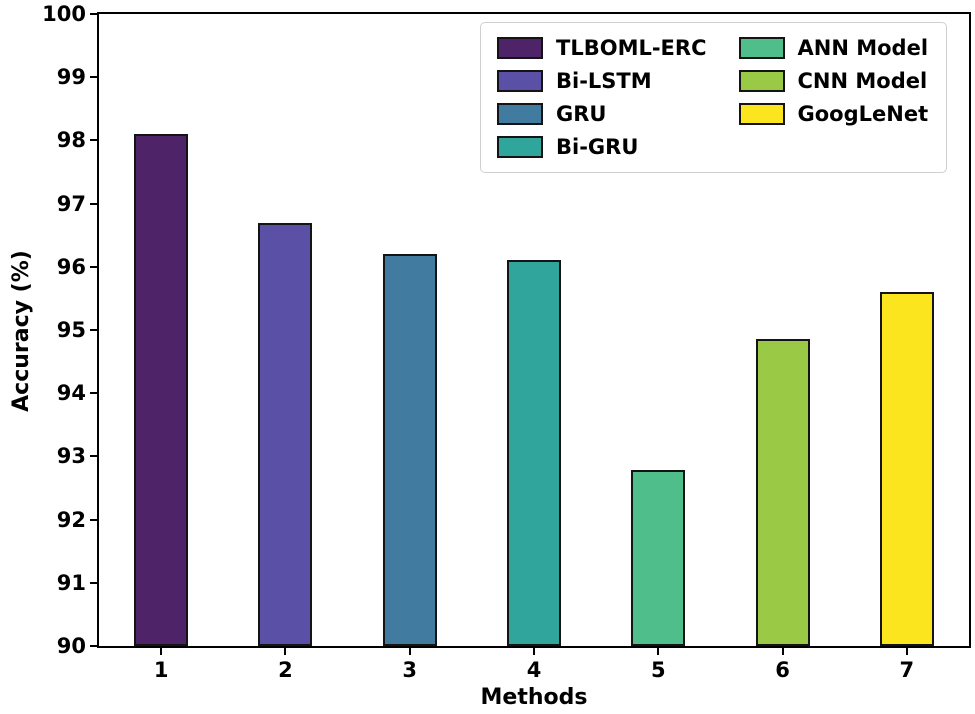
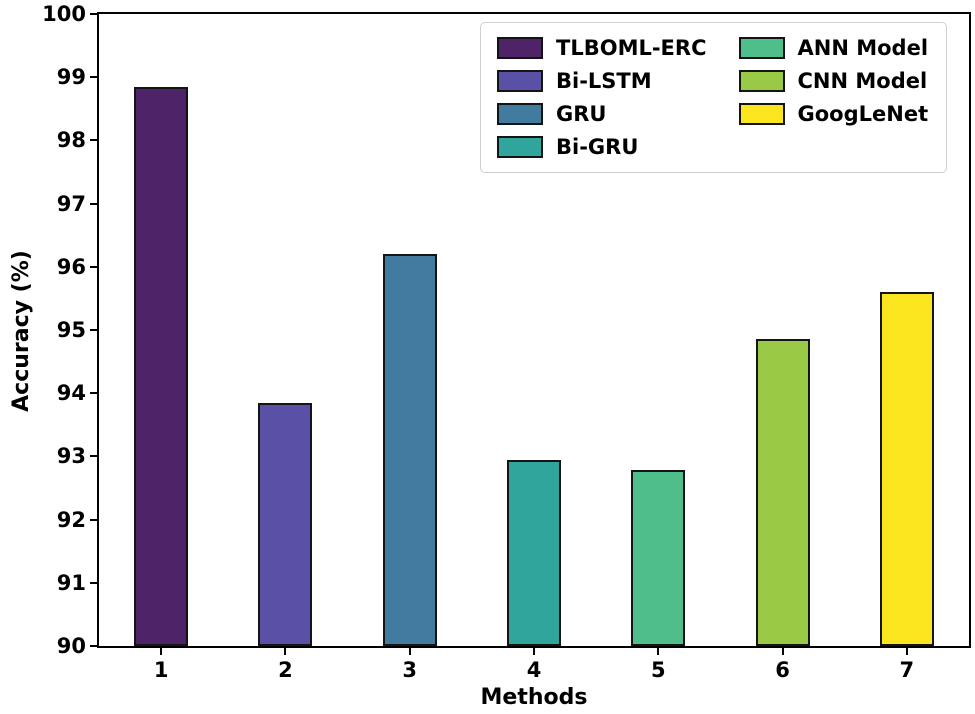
1: 98.1 -> 98.8
2: 96.7 -> 93.8
4: 96.1 -> 93.0
